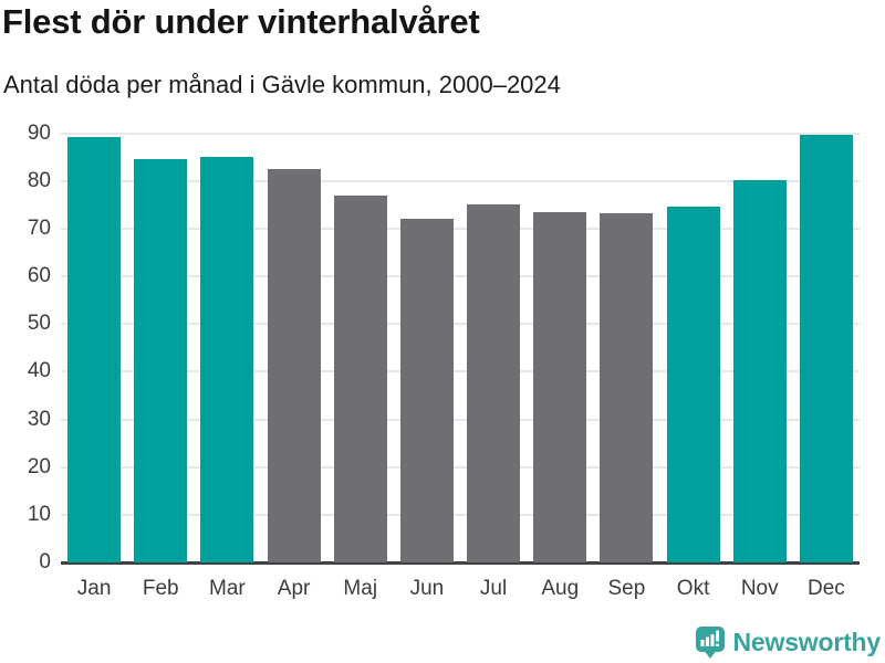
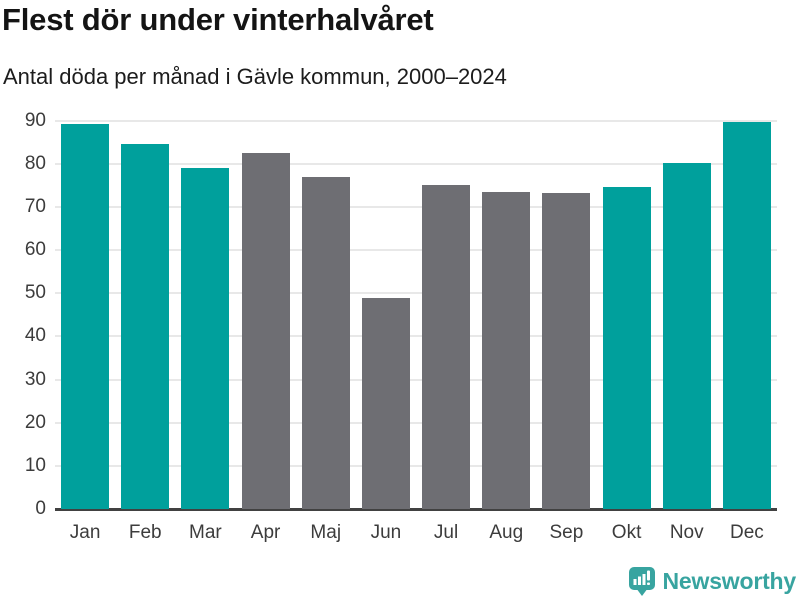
Mar: 85 -> 79
Jun: 72 -> 49
